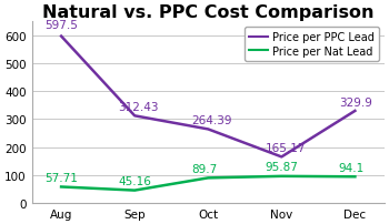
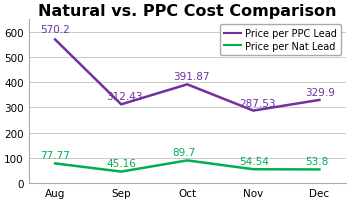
Price per PPC Lead/Aug: 597.5 -> 570.2
Price per Nat Lead/Aug: 57.71 -> 77.77
Price per PPC Lead/Oct: 264.39 -> 391.87
Price per PPC Lead/Nov: 165.17 -> 287.53
Price per Nat Lead/Nov: 95.87 -> 54.54
Price per Nat Lead/Dec: 94.1 -> 53.8
